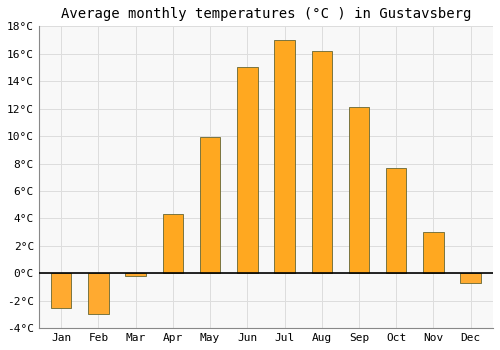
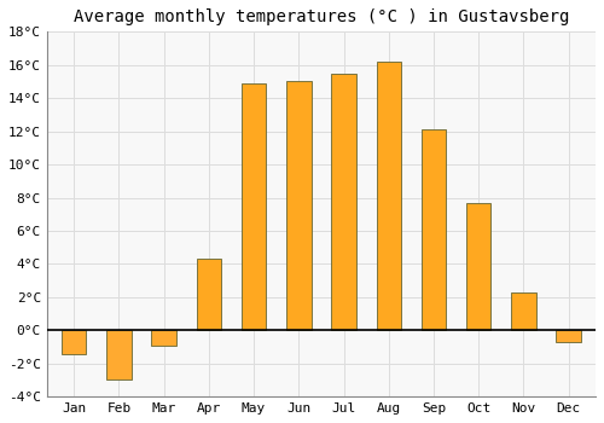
Jan: -2.5°C -> -1.4°C
Mar: -0.2°C -> -0.9°C
May: 9.9°C -> 14.9°C
Jul: 17.0°C -> 15.5°C
Nov: 3.0°C -> 2.3°C
